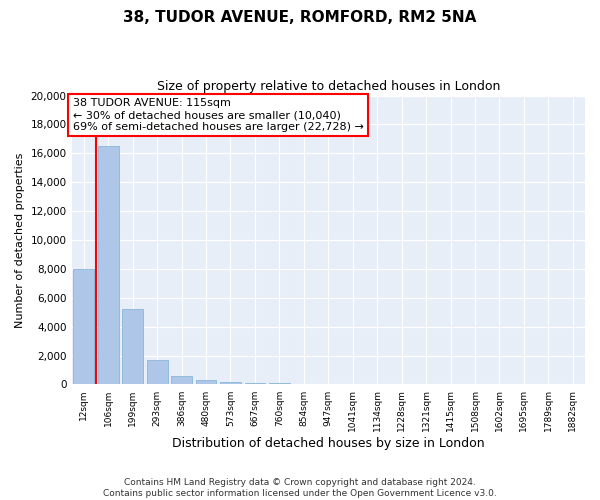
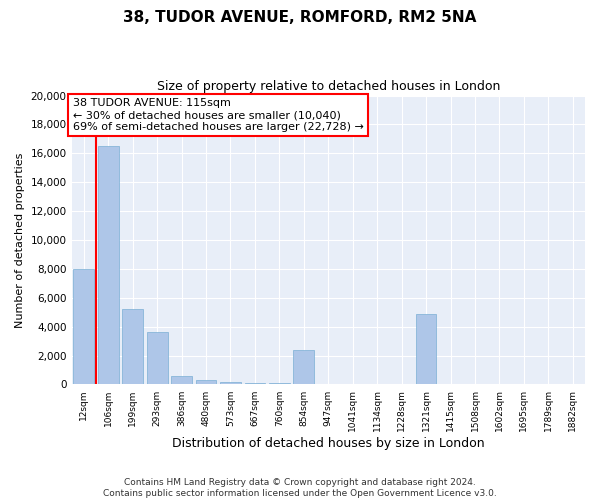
293sqm: 1,700 -> 3,600
854sqm: 0 -> 2,400
1321sqm: 0 -> 4,900
